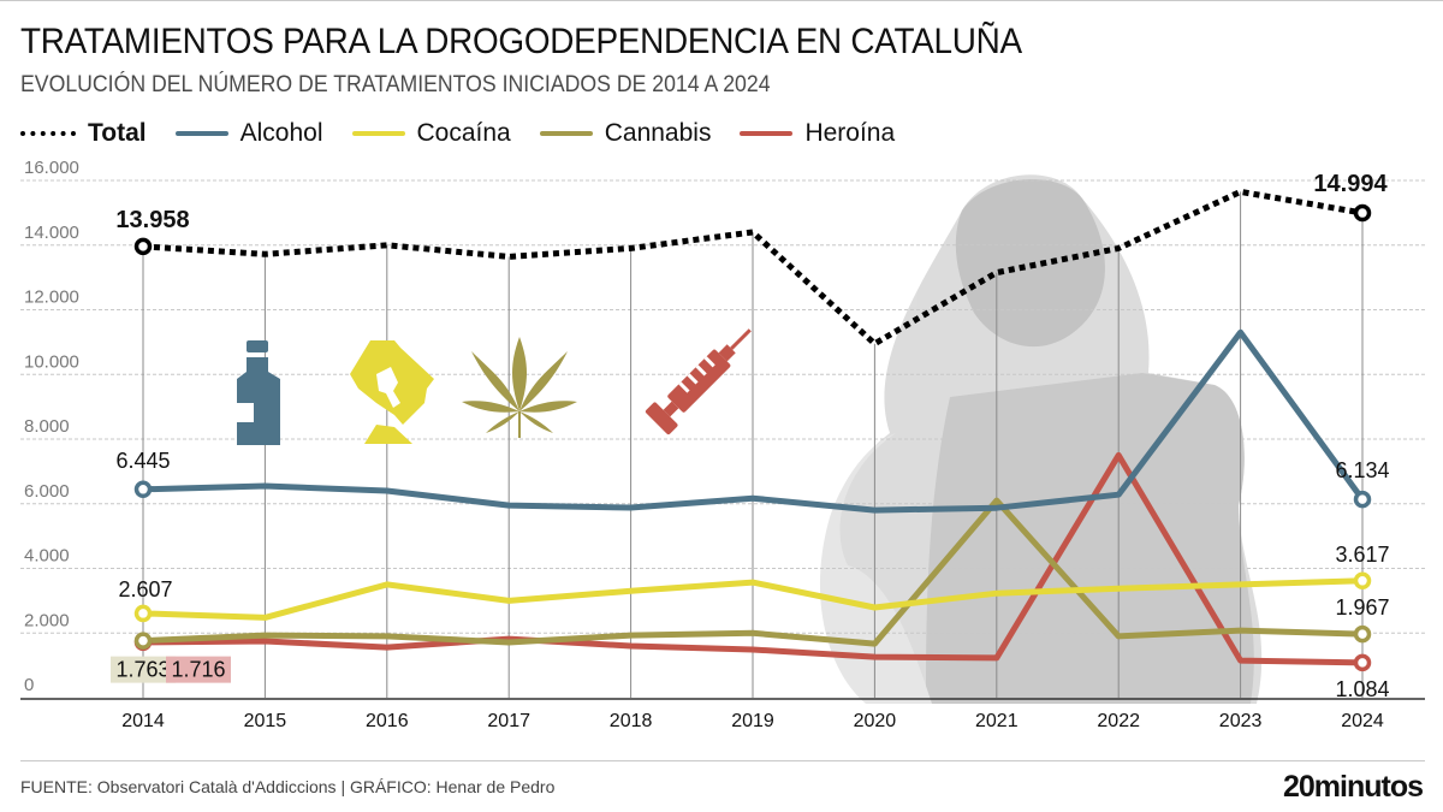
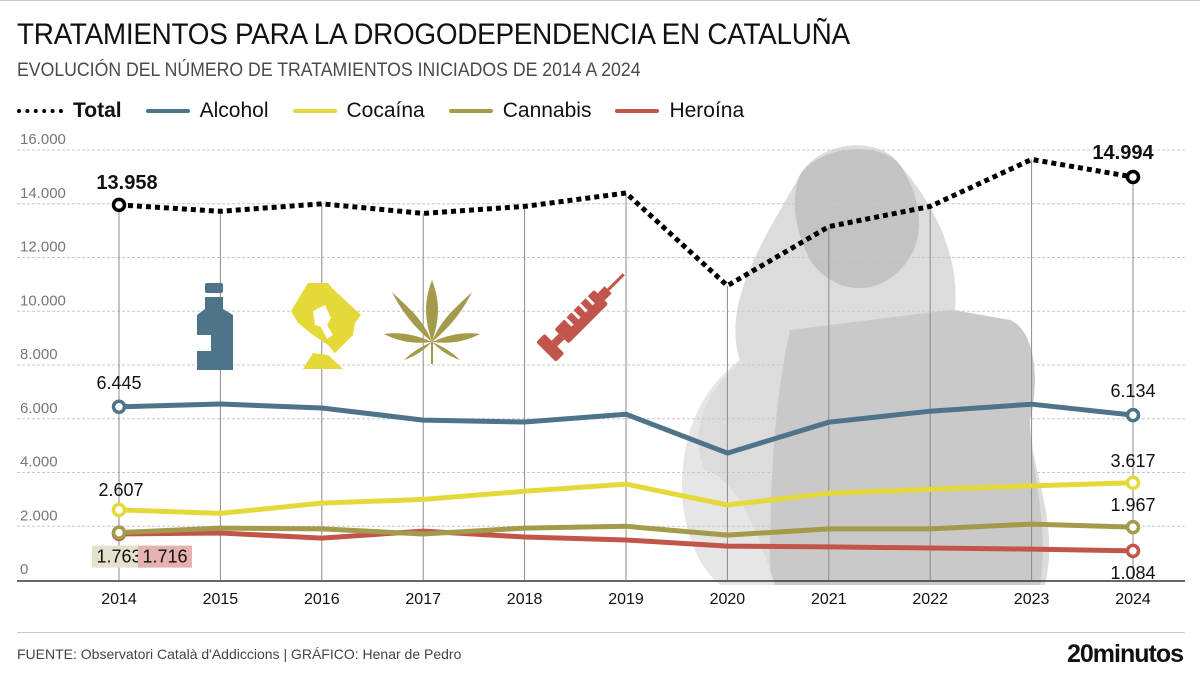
Cocaína/2016: 3500 -> 2900
Alcohol/2020: 5800 -> 4700
Cannabis/2021: 6100 -> 1900
Heroína/2022: 7500 -> 1200
Alcohol/2023: 11300 -> 6500
